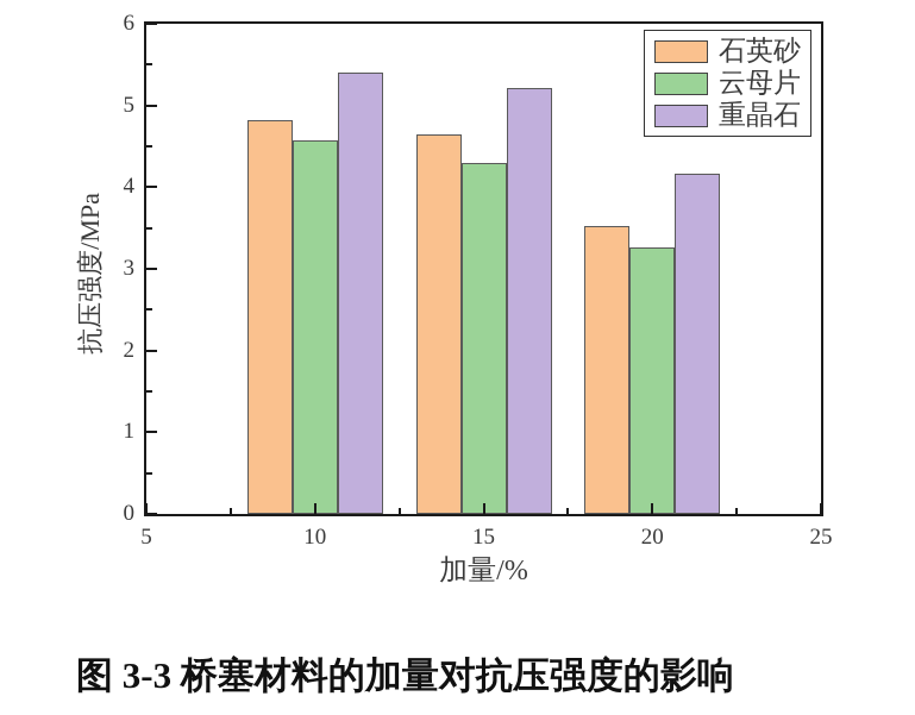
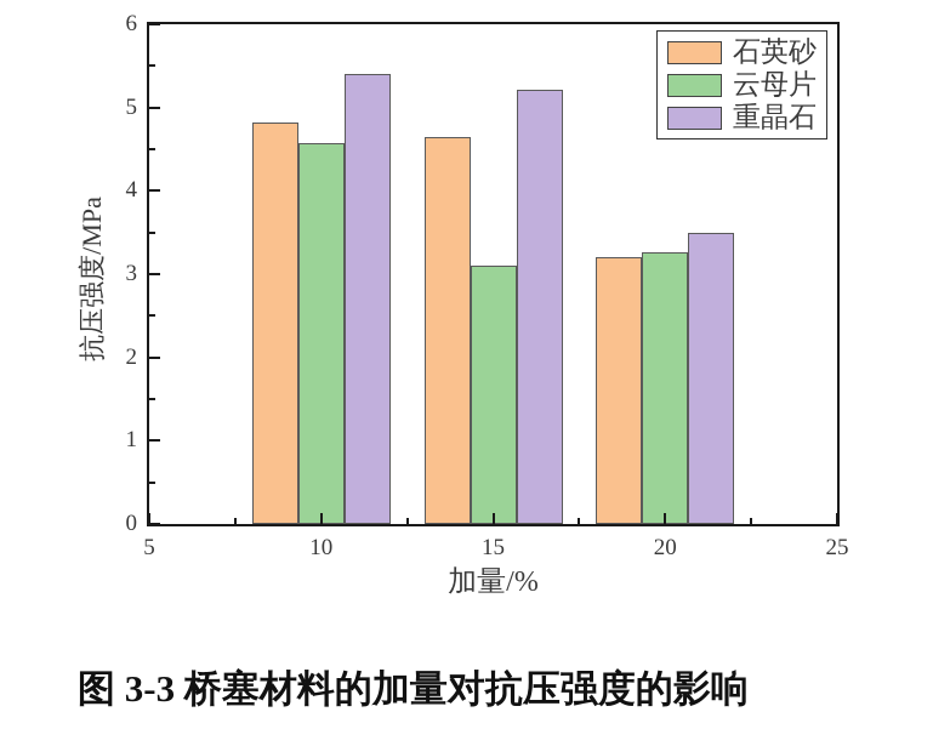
云母片/15: 4.3 -> 3.1
石英砂/20: 3.5 -> 3.2
重晶石/20: 4.2 -> 3.5
